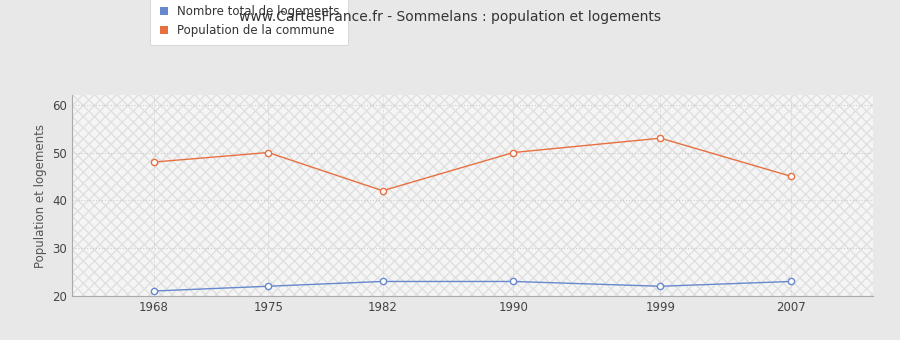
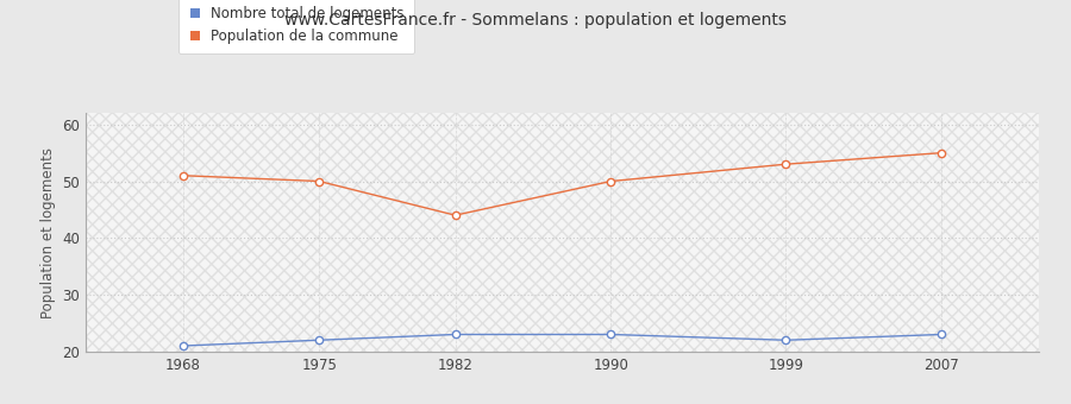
Population de la commune/1968: 48 -> 51
Population de la commune/1982: 42 -> 44
Population de la commune/2007: 45 -> 55
